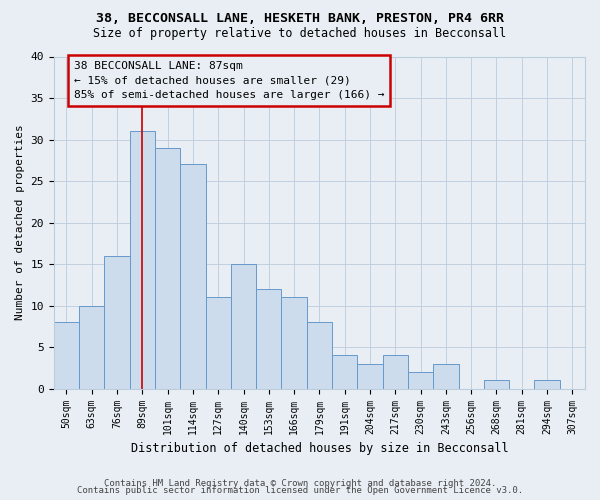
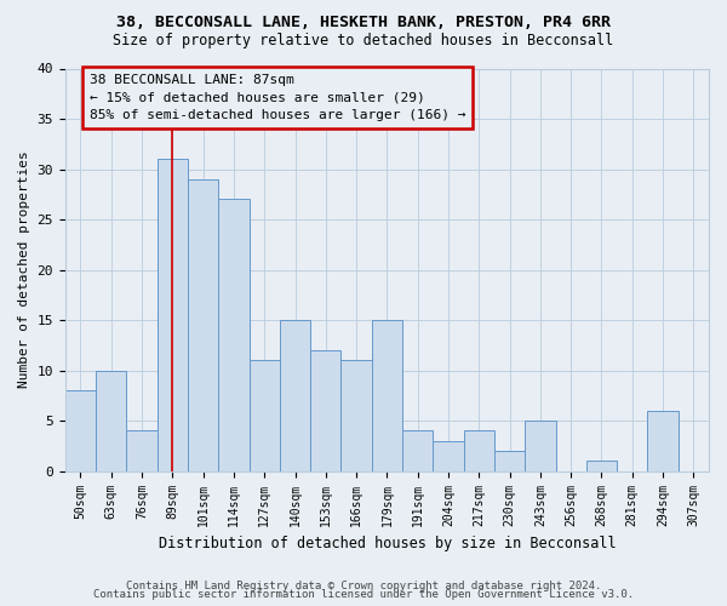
76sqm: 16 -> 4
179sqm: 8 -> 15
243sqm: 3 -> 5
294sqm: 1 -> 6
